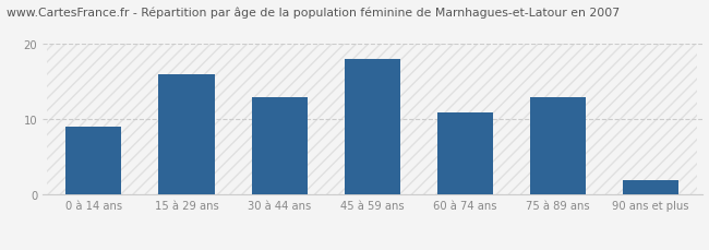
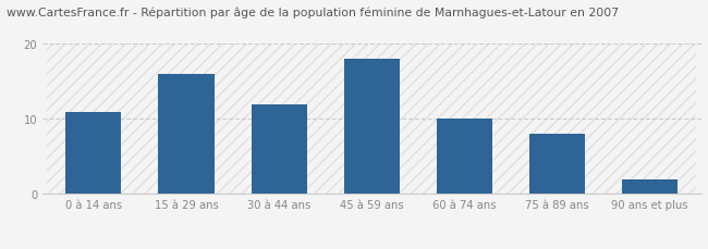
0 à 14 ans: 9 -> 11
30 à 44 ans: 13 -> 12
60 à 74 ans: 11 -> 10
75 à 89 ans: 13 -> 8
